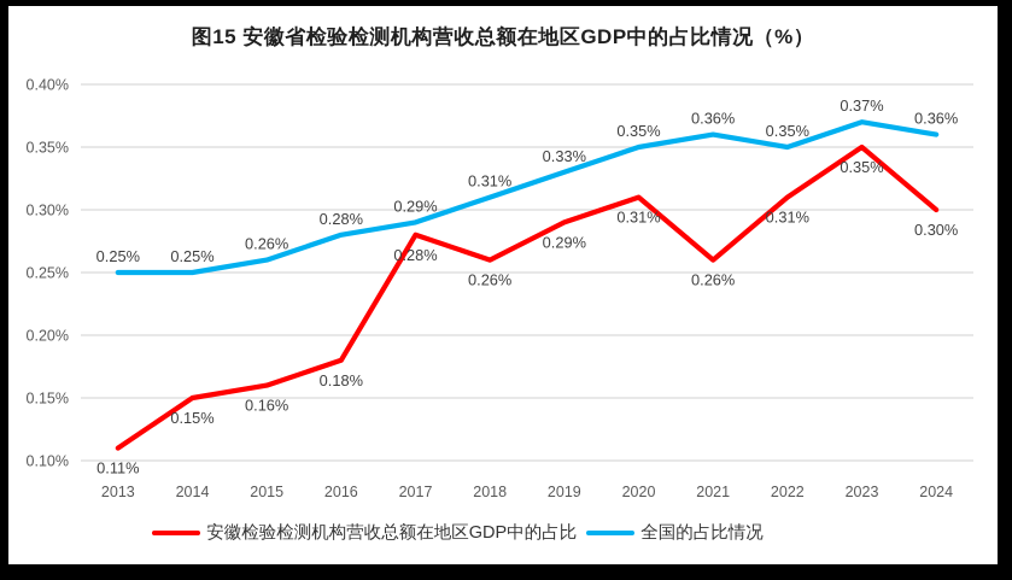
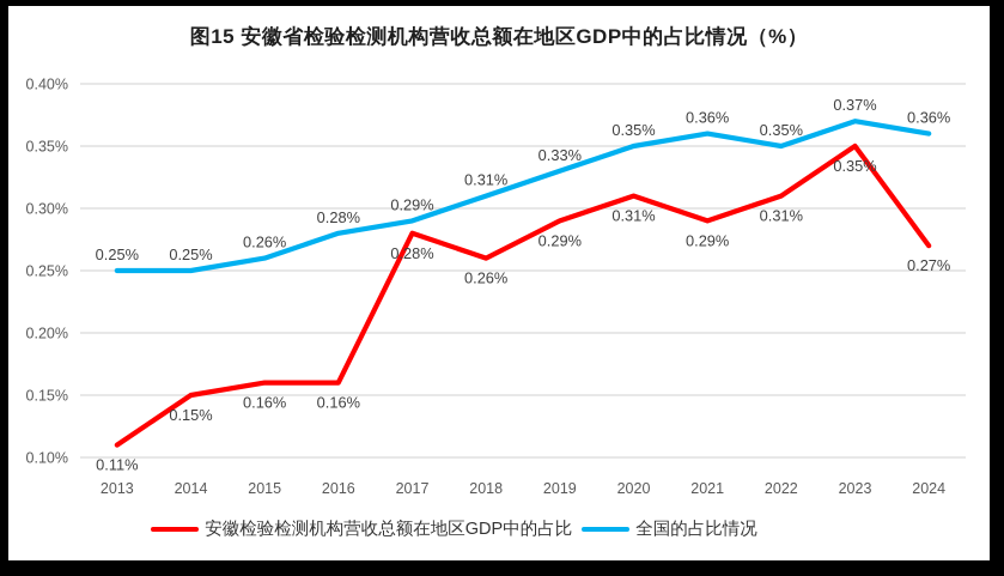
安徽检验检测机构营收总额在地区GDP中的占比/2016: 0.18% -> 0.16%
安徽检验检测机构营收总额在地区GDP中的占比/2021: 0.26% -> 0.29%
安徽检验检测机构营收总额在地区GDP中的占比/2024: 0.30% -> 0.27%
